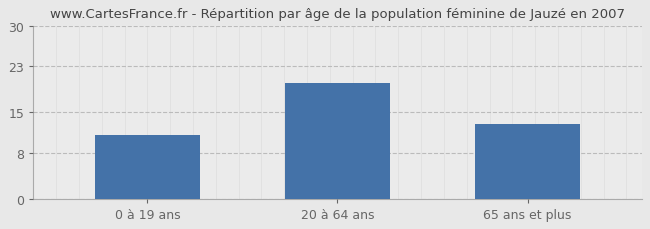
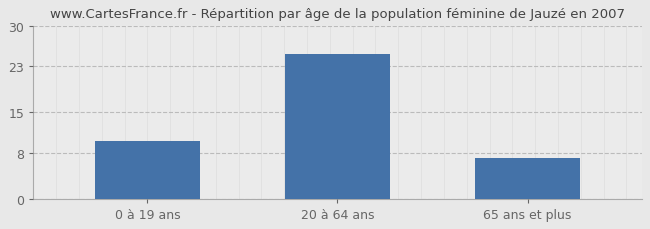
0 à 19 ans: 11 -> 10
20 à 64 ans: 20 -> 25
65 ans et plus: 13 -> 7
